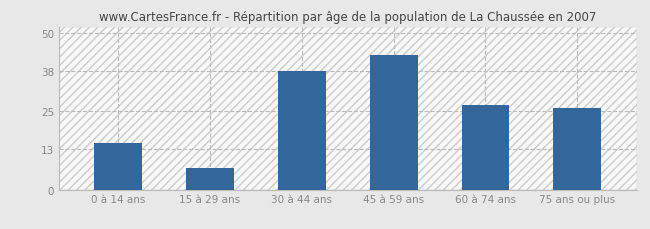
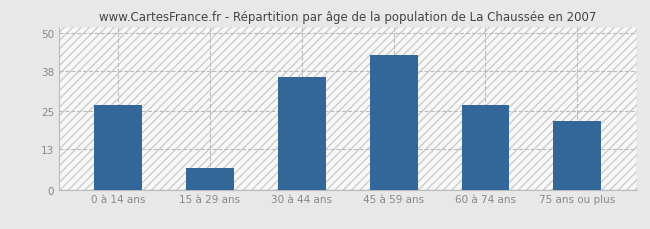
0 à 14 ans: 15 -> 27
30 à 44 ans: 38 -> 36
75 ans ou plus: 26 -> 22
